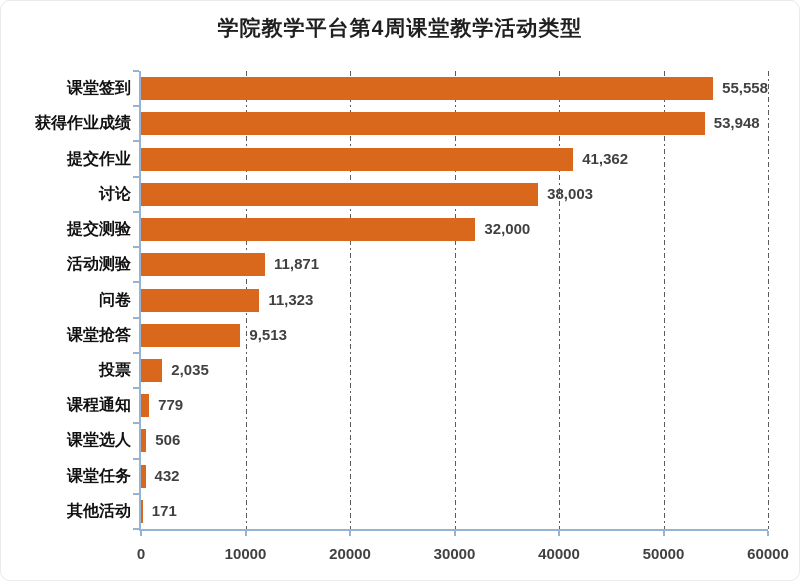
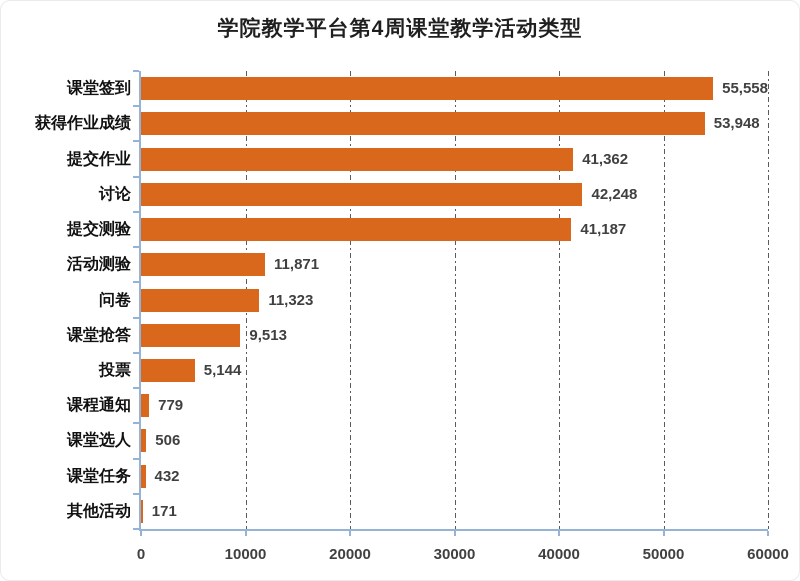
讨论: 38,003 -> 42,248
提交测验: 32,000 -> 41,187
投票: 2,035 -> 5,144
